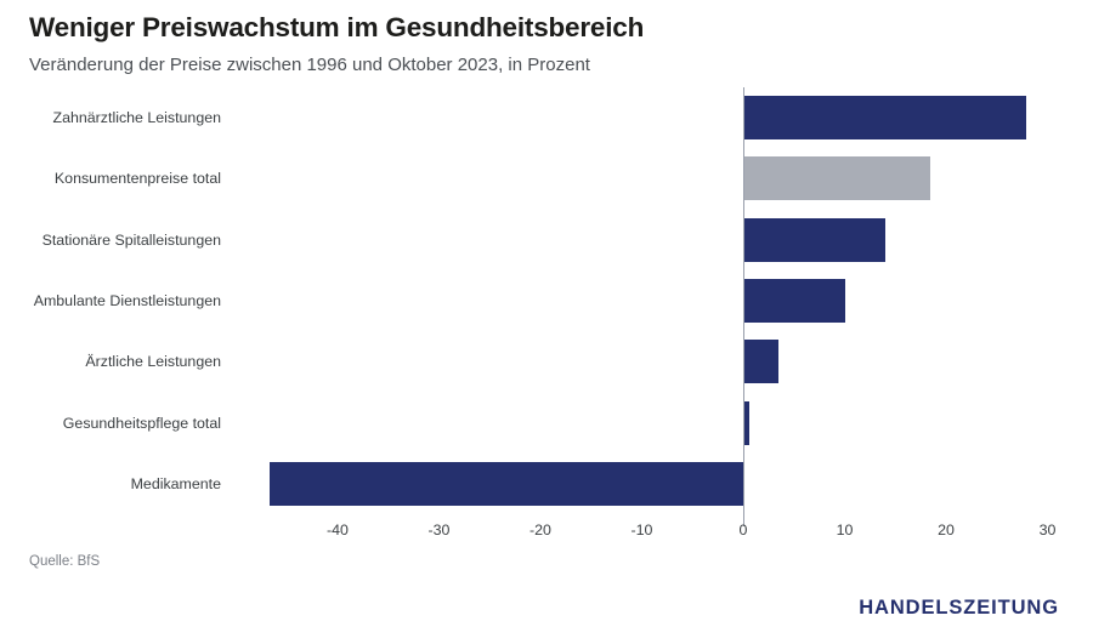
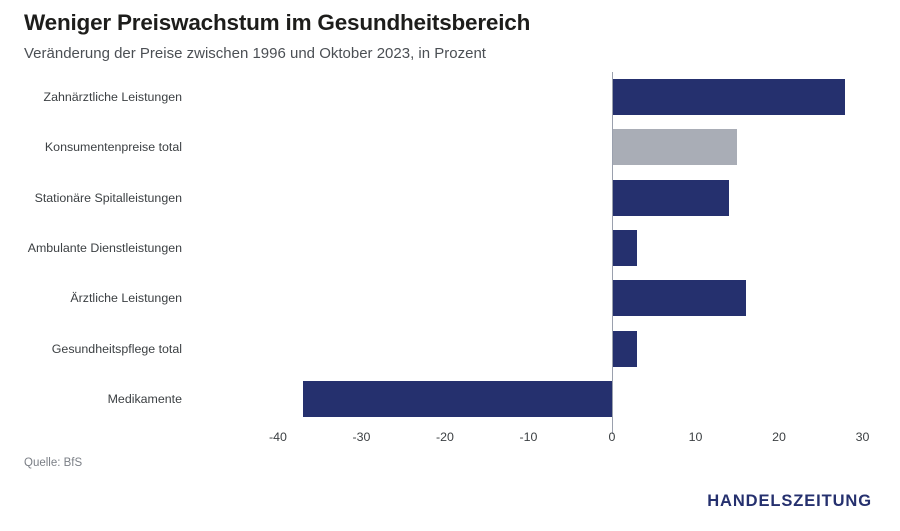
Konsumentenpreise total: 18 -> 15
Ambulante Dienstleistungen: 10 -> 3
Ärztliche Leistungen: 4 -> 16
Gesundheitspflege total: 1 -> 3
Medikamente: -47 -> -37
